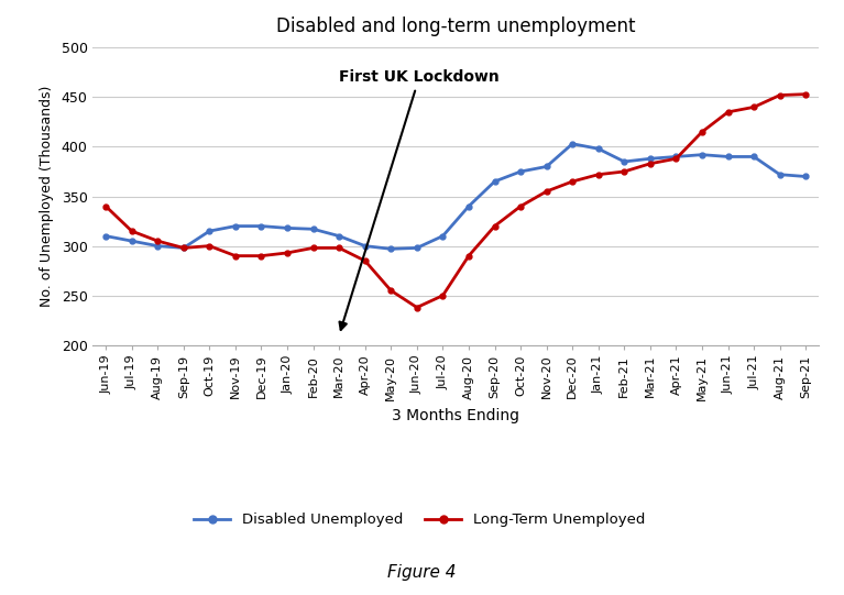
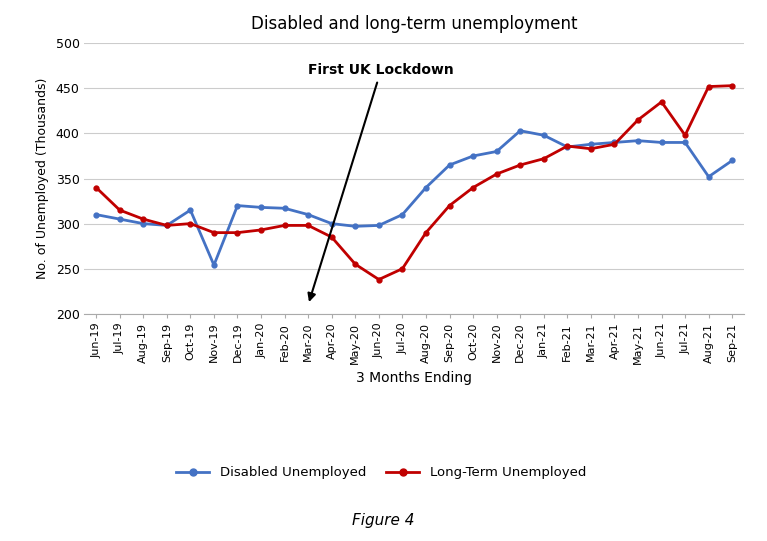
Disabled Unemployed/Nov-19: 320 -> 254
Long-Term Unemployed/Feb-21: 375 -> 386
Long-Term Unemployed/Jul-21: 440 -> 398
Disabled Unemployed/Aug-21: 372 -> 352
